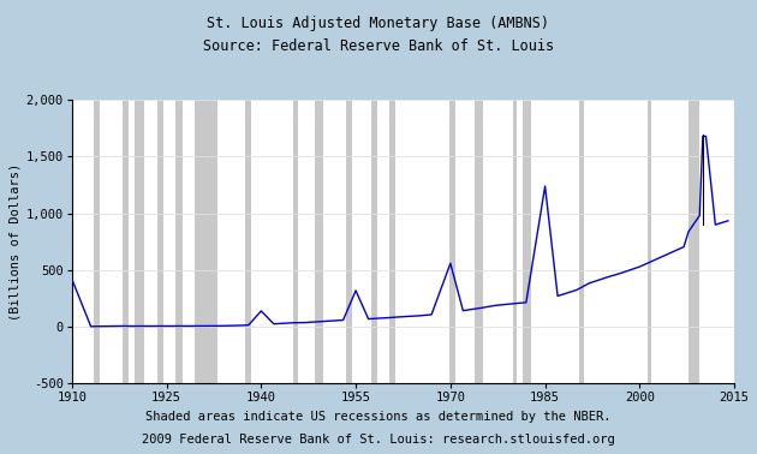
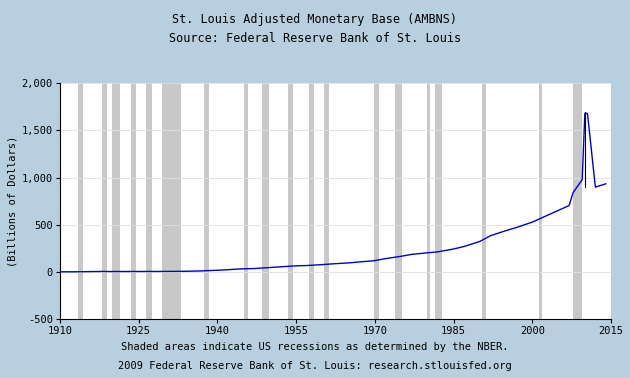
1910: 420 -> 0
1940: 140 -> 20
1955: 320 -> 70
1970: 560 -> 120
1985: 1,240 -> 240
